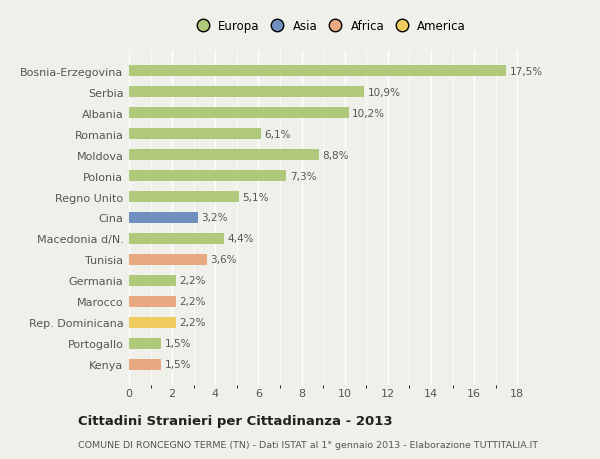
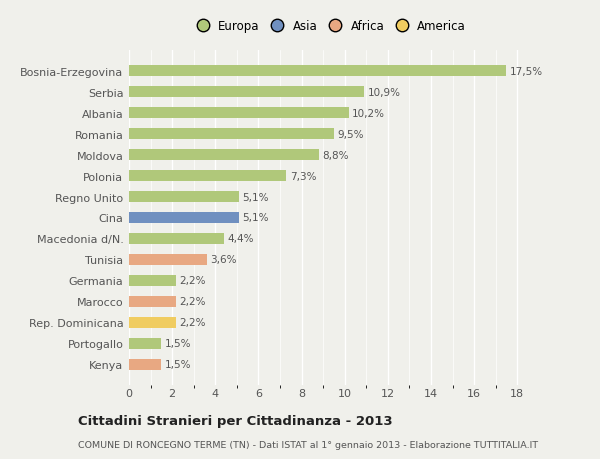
Romania: 6,1% -> 9,5%
Cina: 3,2% -> 5,1%
